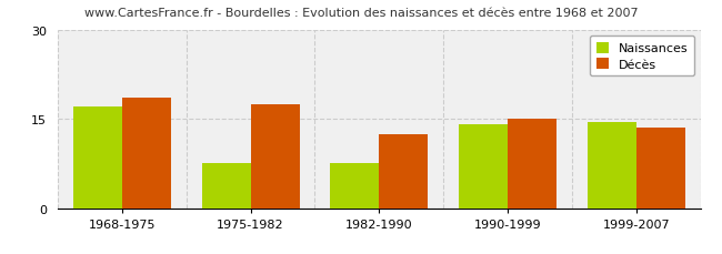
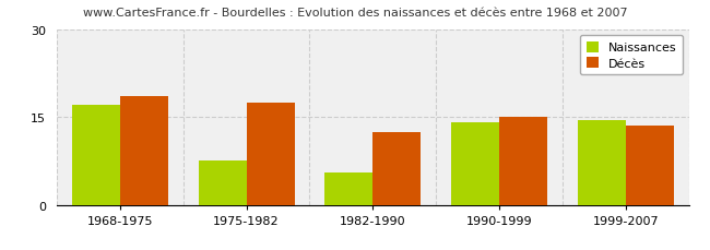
Naissances/1982-1990: 7.5 -> 5.6
